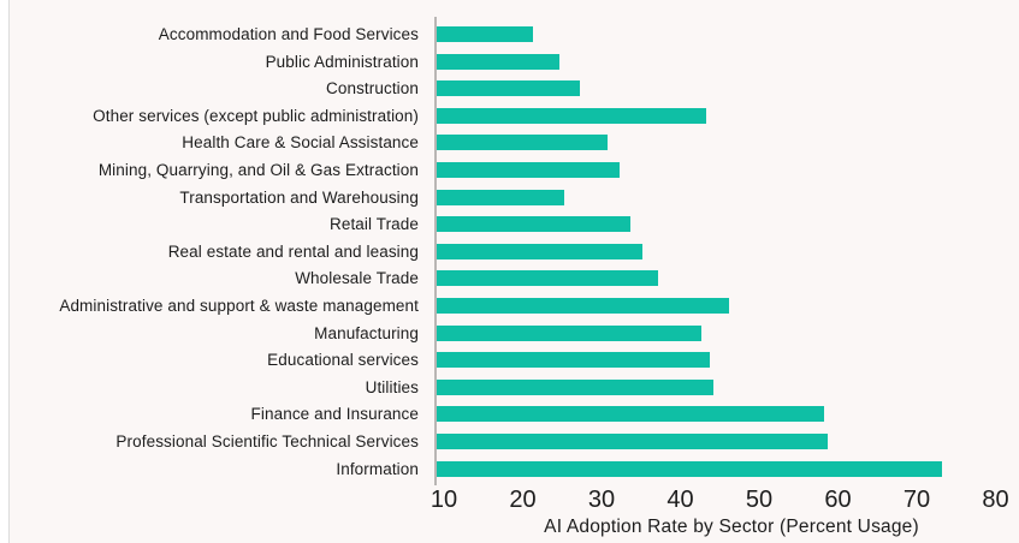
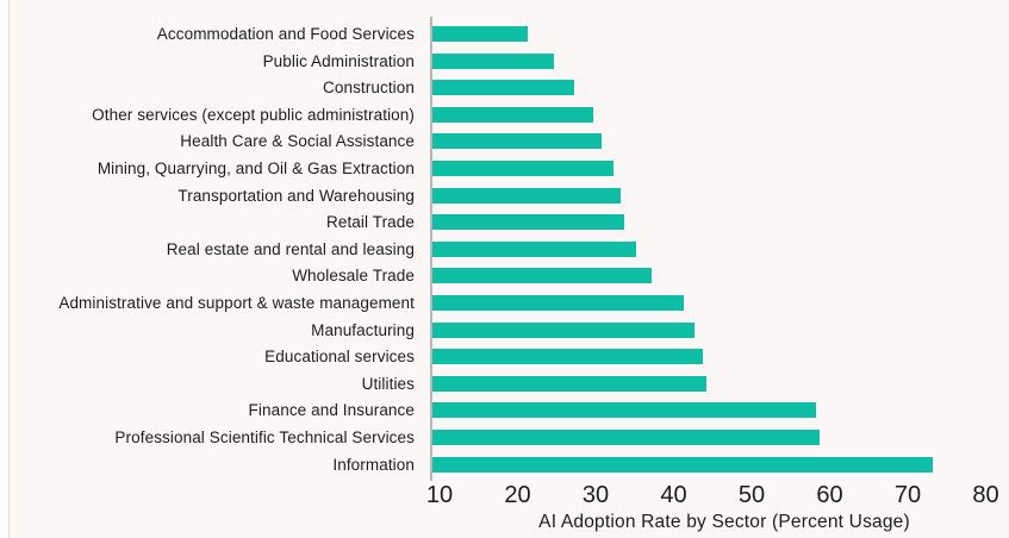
Other services (except public administration): 43 -> 30
Transportation and Warehousing: 25 -> 33
Administrative and support & waste management: 46 -> 41
